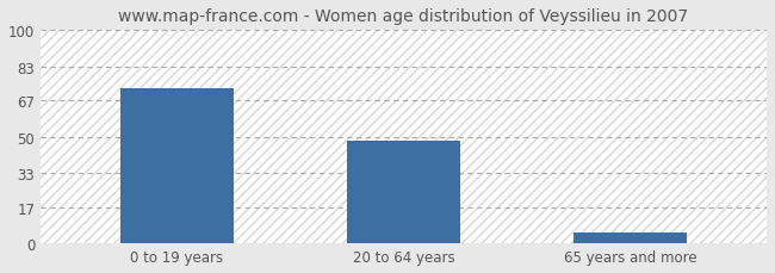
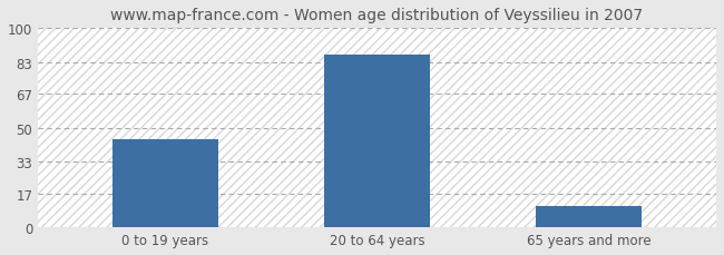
0 to 19 years: 73 -> 44
20 to 64 years: 48 -> 87
65 years and more: 5 -> 11
